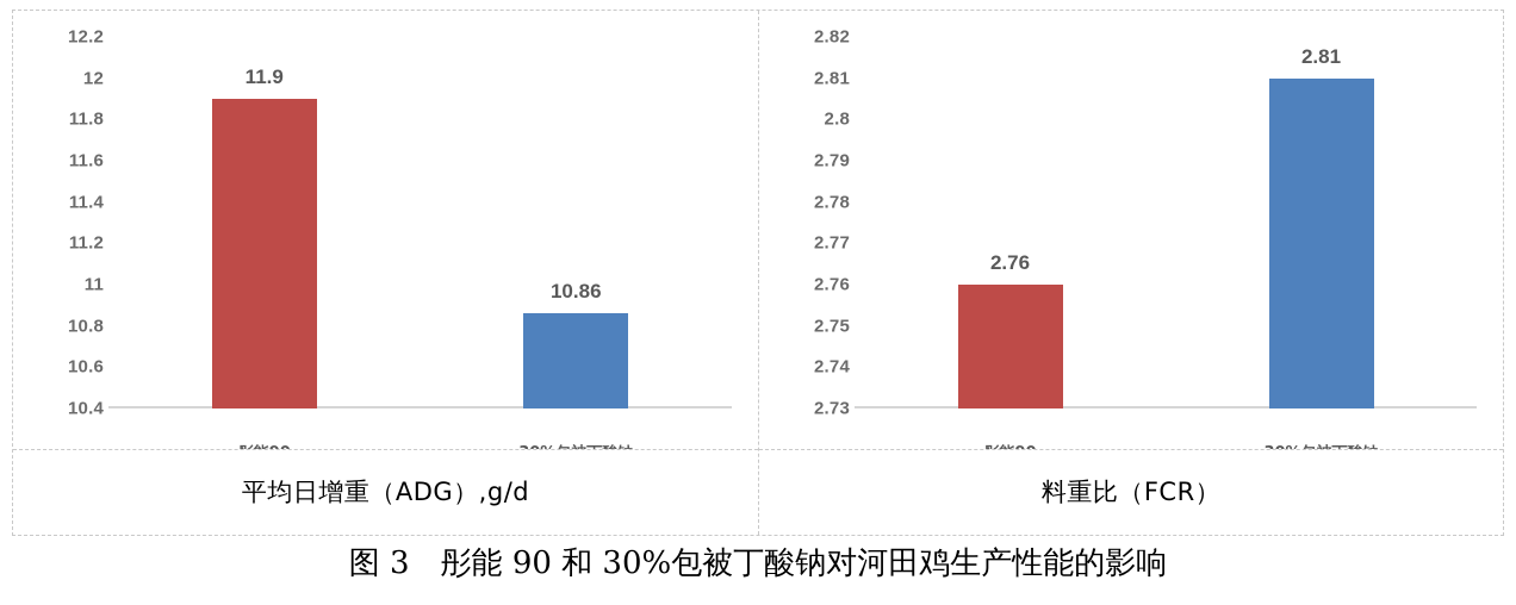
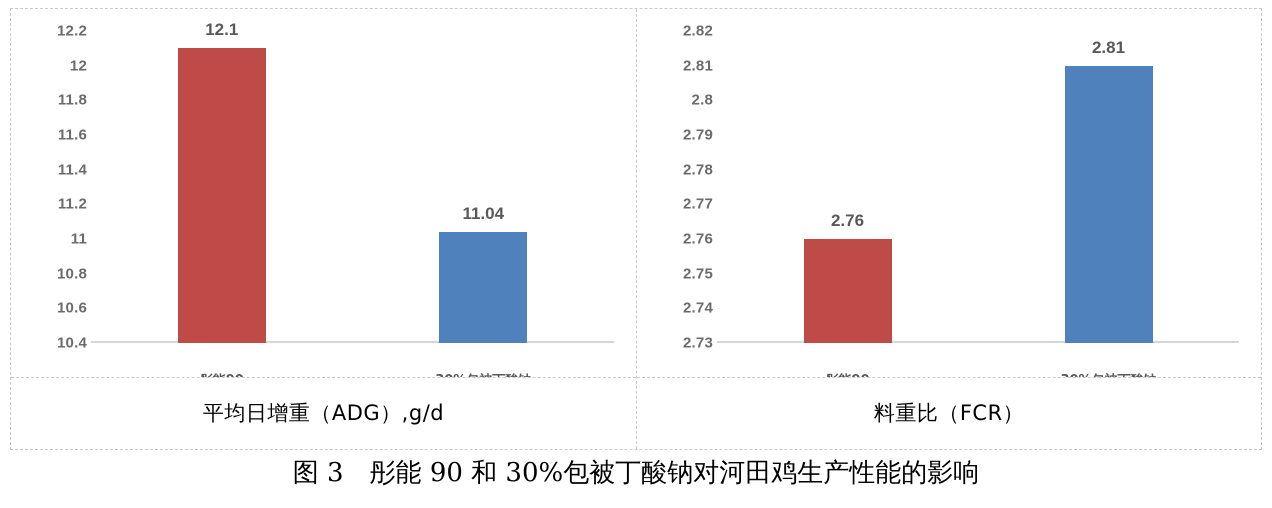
平均日增重（ADG）,g/d/彤能90: 11.9 -> 12.1
平均日增重（ADG）,g/d/30%包被丁酸钠: 10.86 -> 11.04
